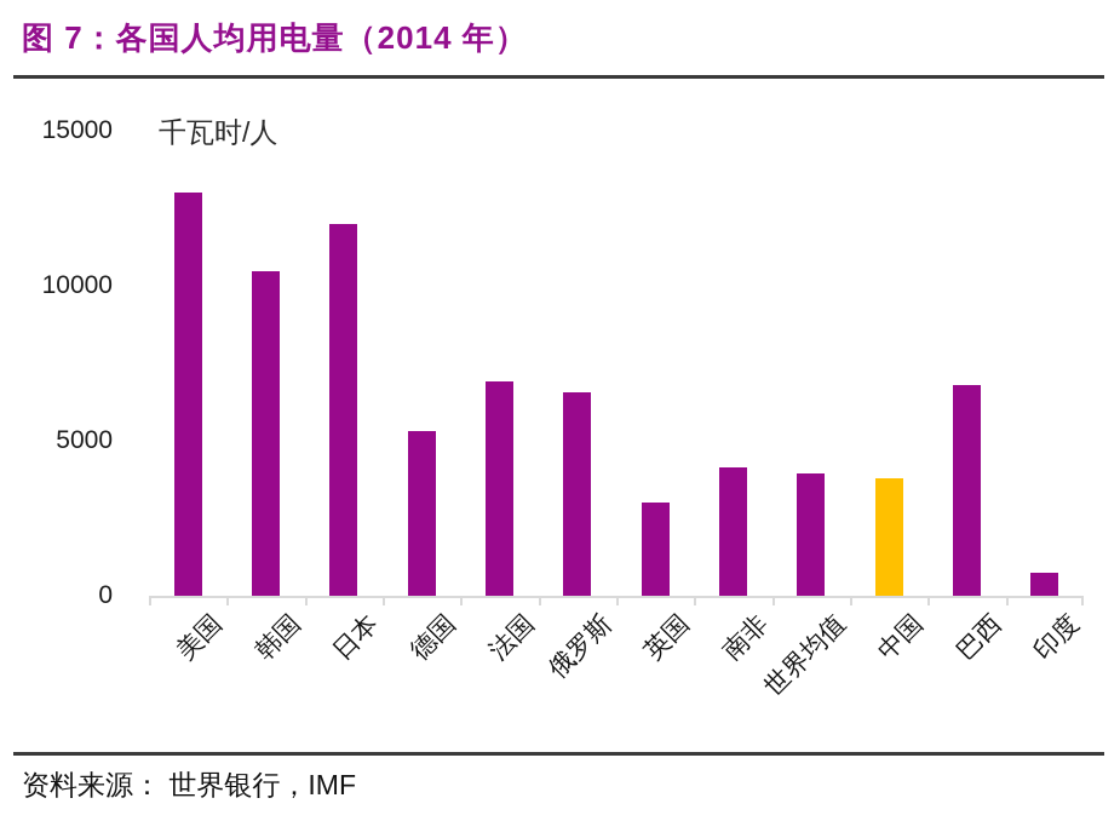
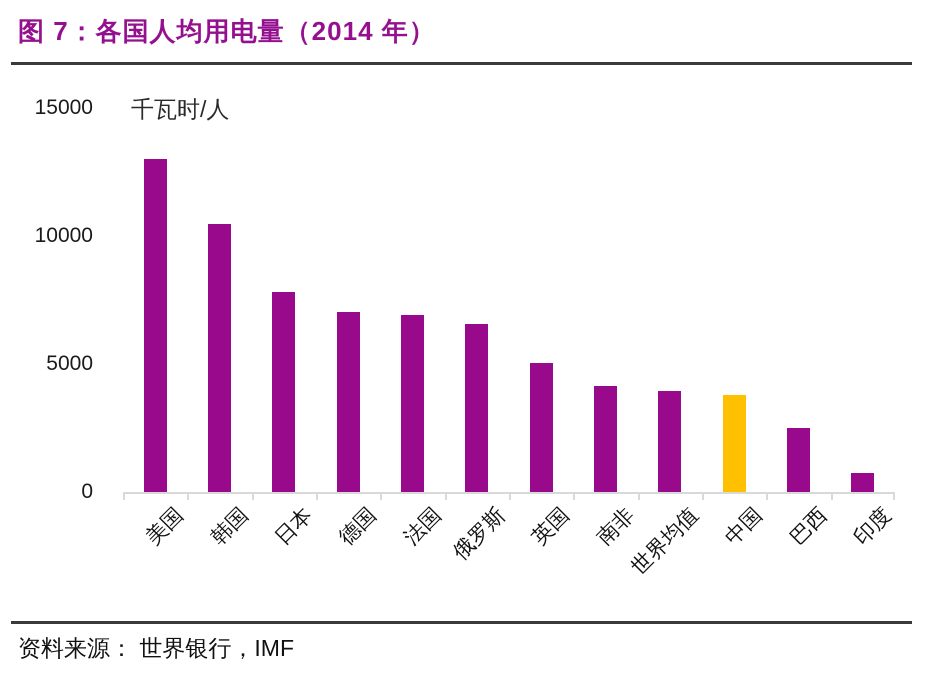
日本: 12000 -> 7800
德国: 5300 -> 7000
英国: 3000 -> 5000
巴西: 6800 -> 2500
